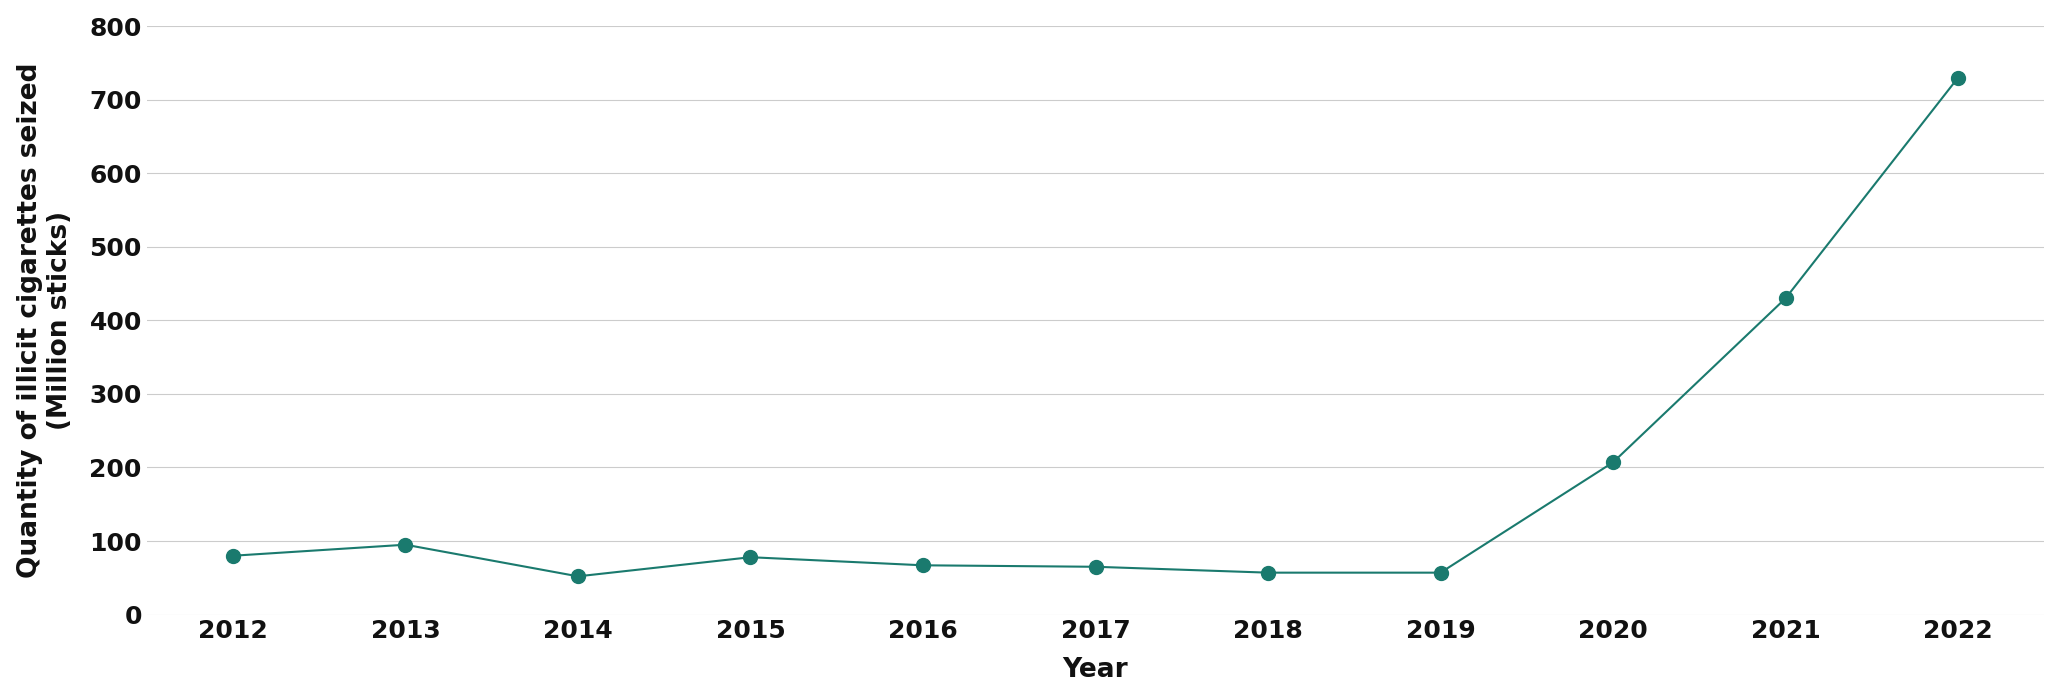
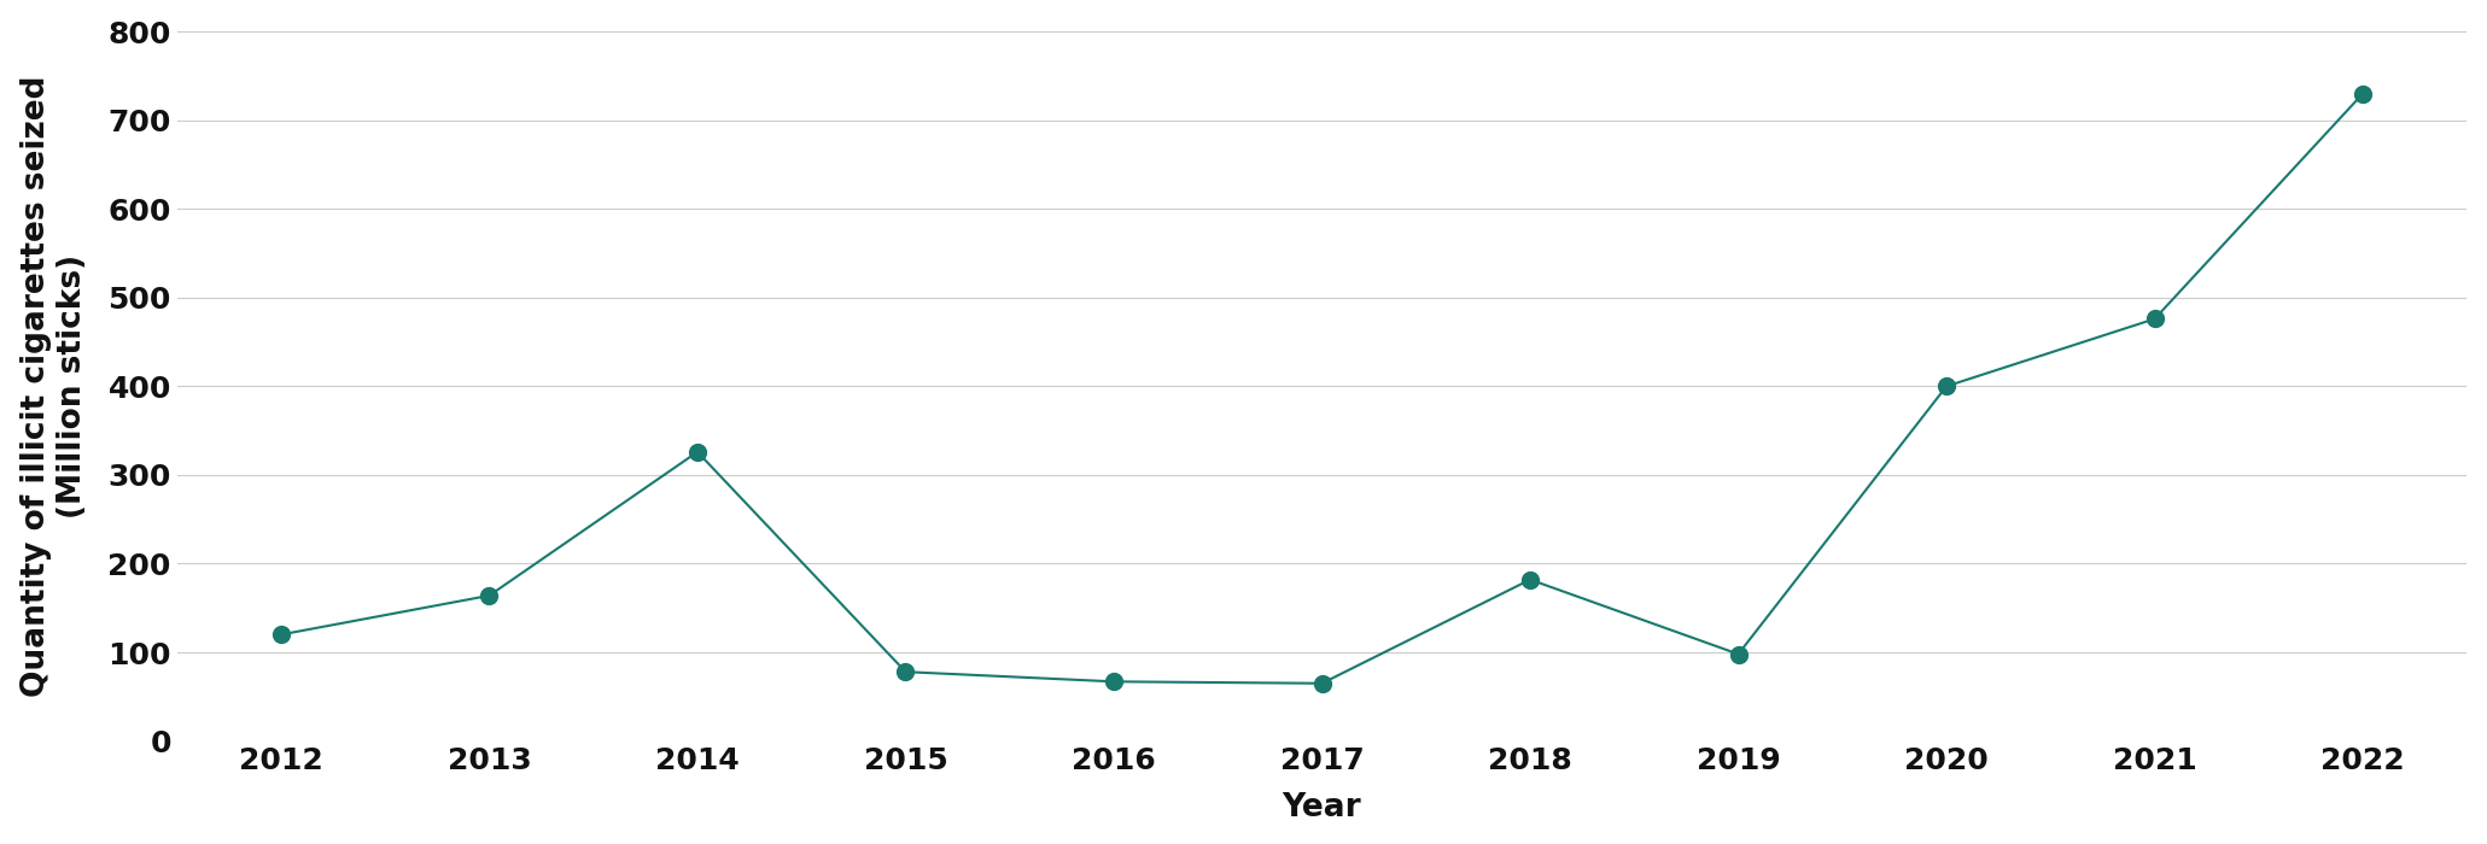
2012: 80 -> 120
2013: 95 -> 164
2014: 52 -> 326
2018: 57 -> 182
2019: 57 -> 98
2020: 207 -> 400
2021: 430 -> 476
